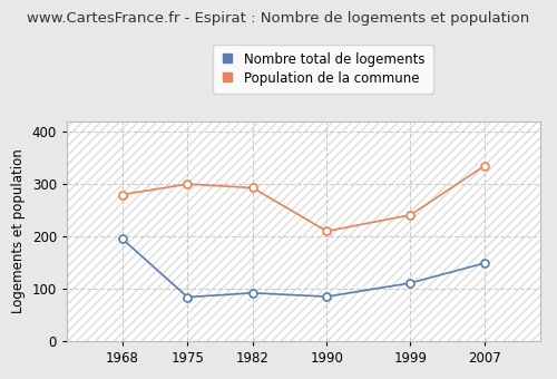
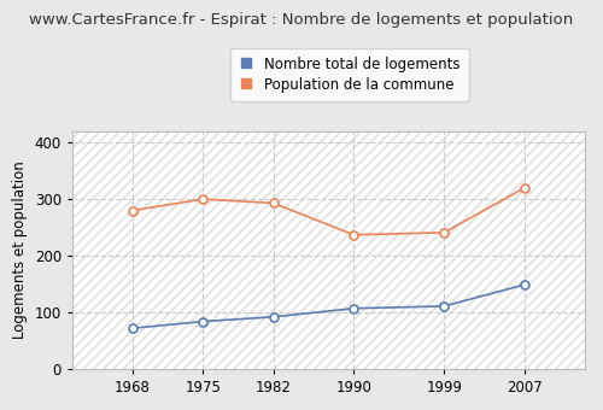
Nombre total de logements/1968: 195 -> 72
Nombre total de logements/1990: 85 -> 107
Population de la commune/1990: 210 -> 237
Population de la commune/2007: 335 -> 320
